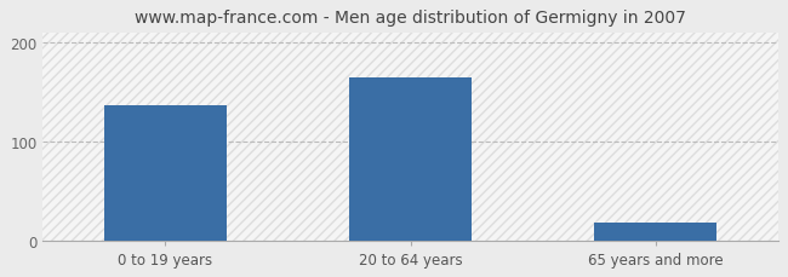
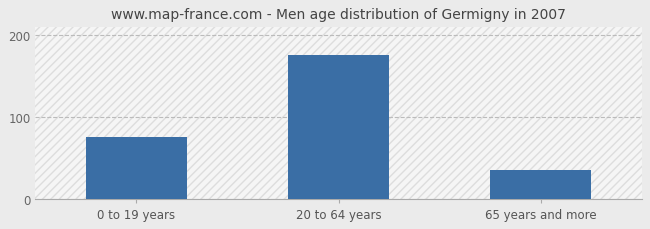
0 to 19 years: 136 -> 75
20 to 64 years: 164 -> 175
65 years and more: 18 -> 35
